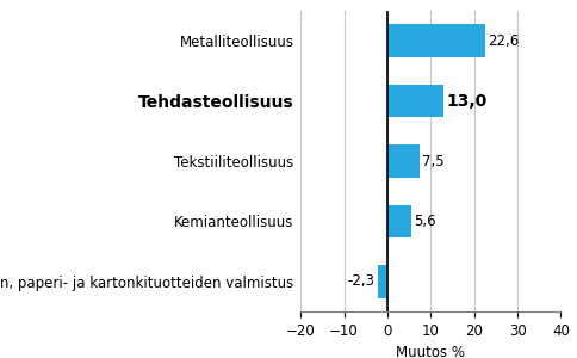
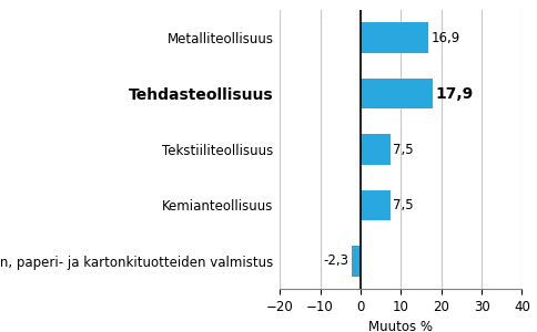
Metalliteollisuus: 22,6 -> 16,9
Tehdasteollisuus: 13,0 -> 17,9
Kemianteollisuus: 5,6 -> 7,5
